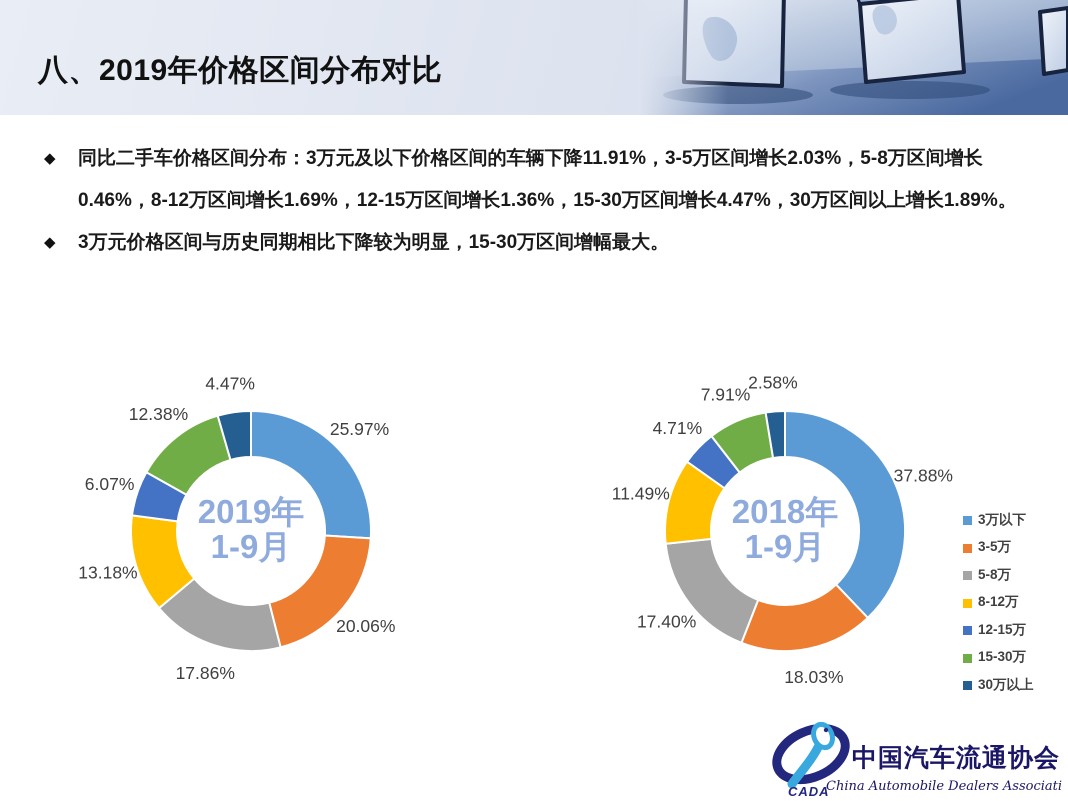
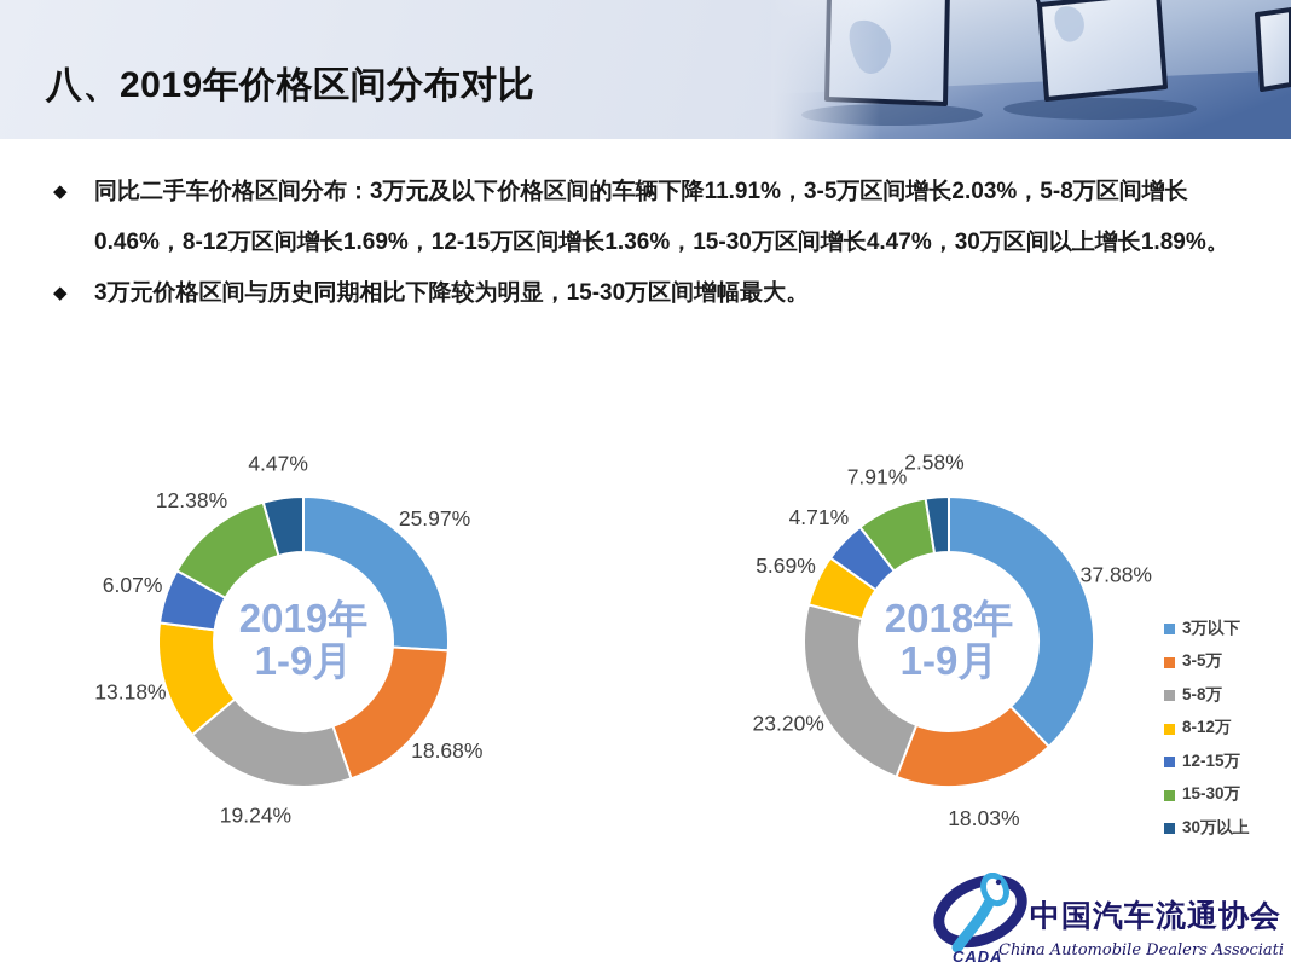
2019年1-9月/3-5万: 20.06% -> 18.68%
2019年1-9月/5-8万: 17.86% -> 19.24%
2018年1-9月/5-8万: 17.40% -> 23.20%
2018年1-9月/8-12万: 11.49% -> 5.69%
